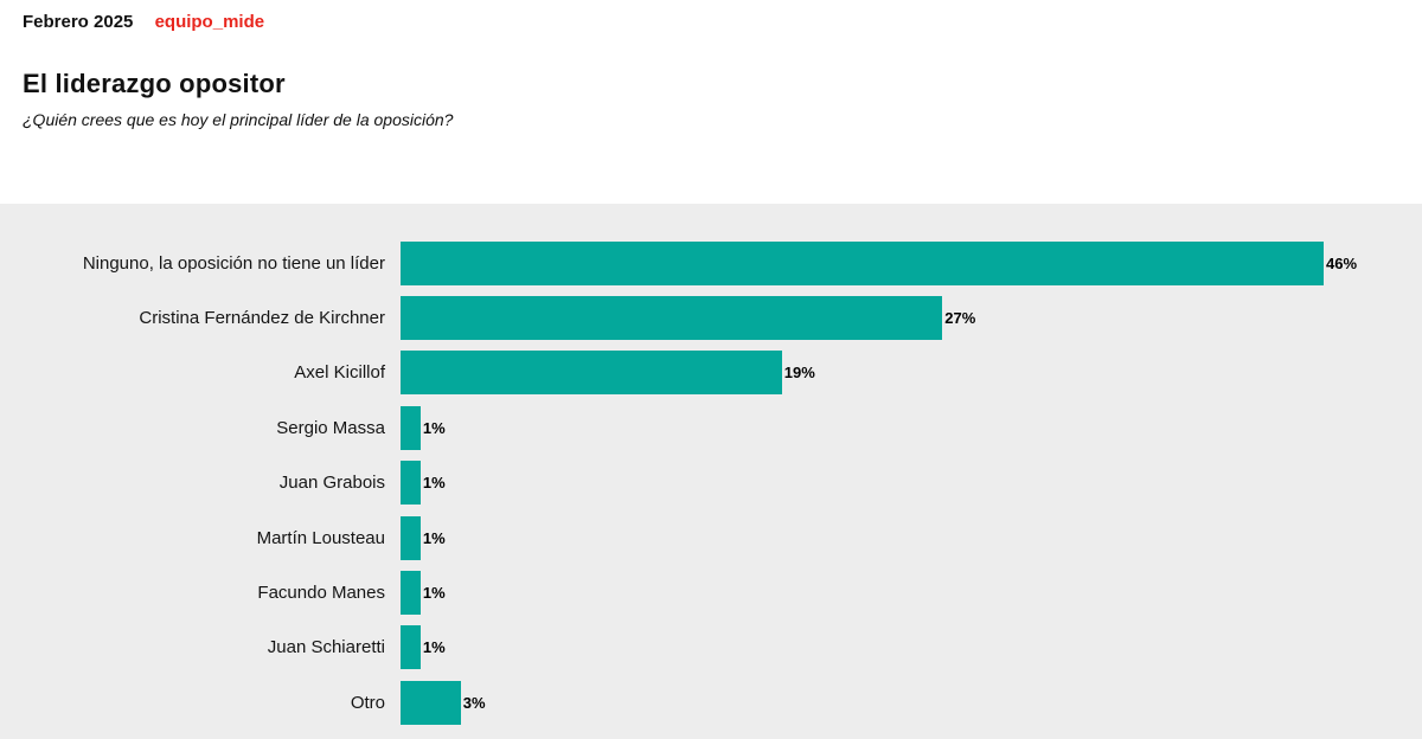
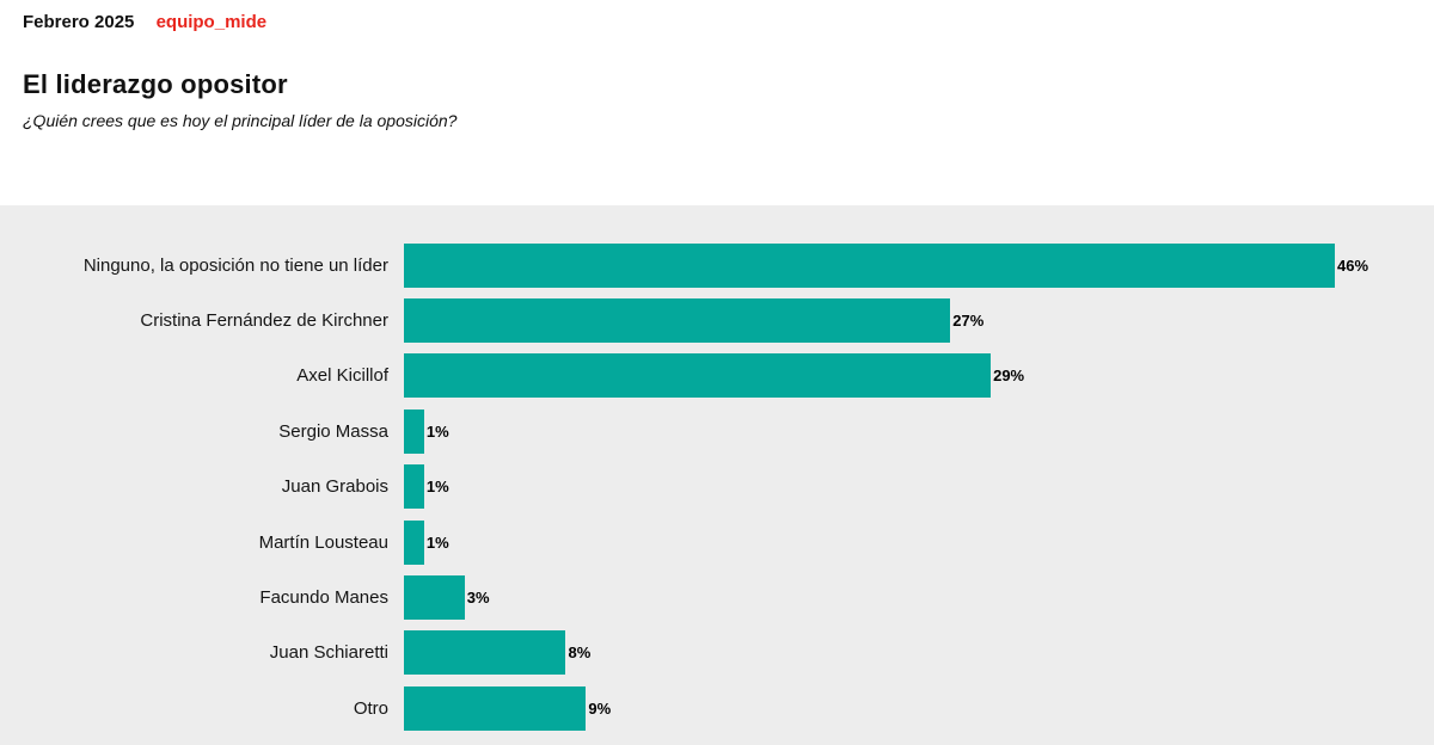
Axel Kicillof: 19% -> 29%
Facundo Manes: 1% -> 3%
Juan Schiaretti: 1% -> 8%
Otro: 3% -> 9%
